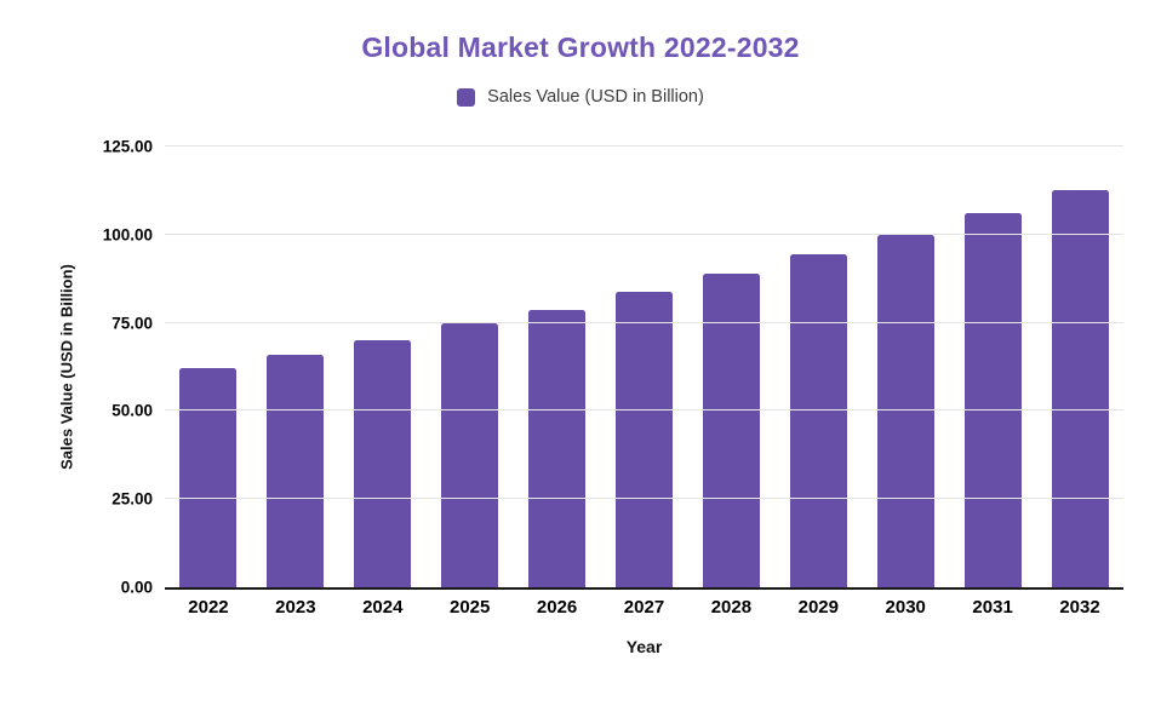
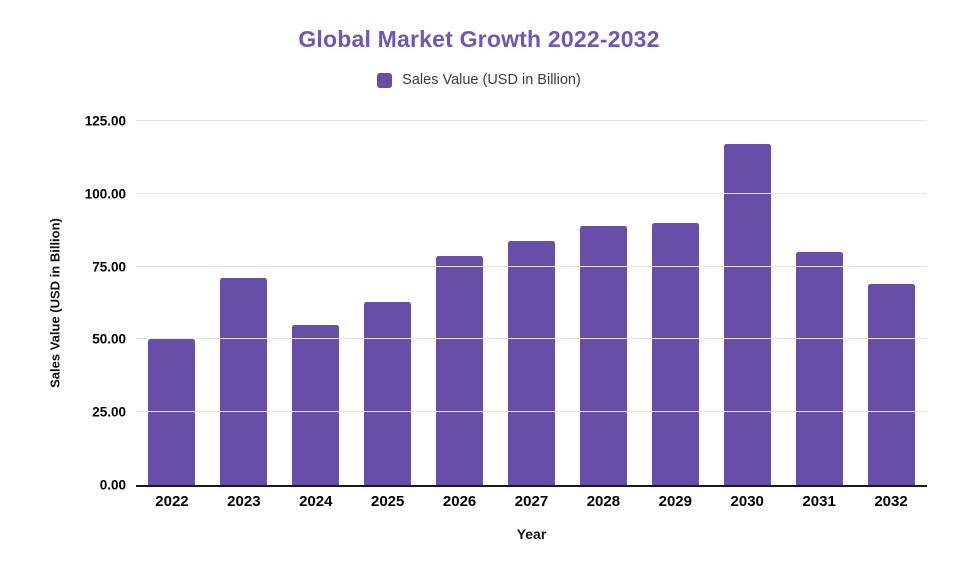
2022: 62 -> 50
2023: 66 -> 71
2024: 70 -> 55
2025: 75 -> 63
2029: 94 -> 90
2030: 100 -> 117
2031: 106 -> 80
2032: 113 -> 69
